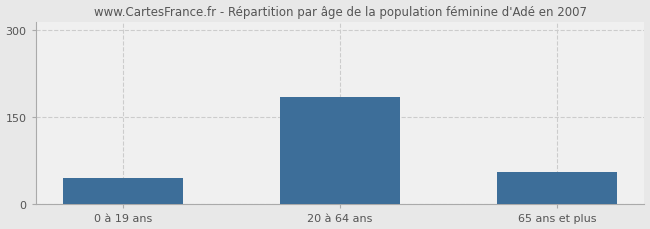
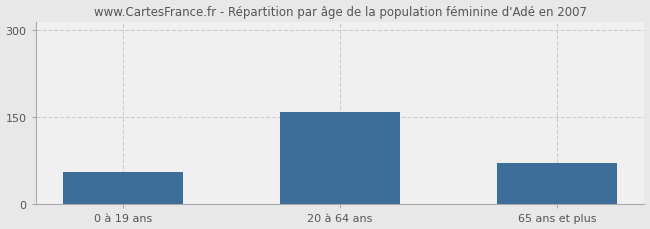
0 à 19 ans: 45 -> 56
20 à 64 ans: 185 -> 160
65 ans et plus: 55 -> 72
